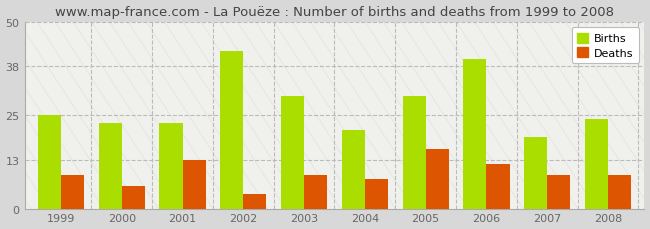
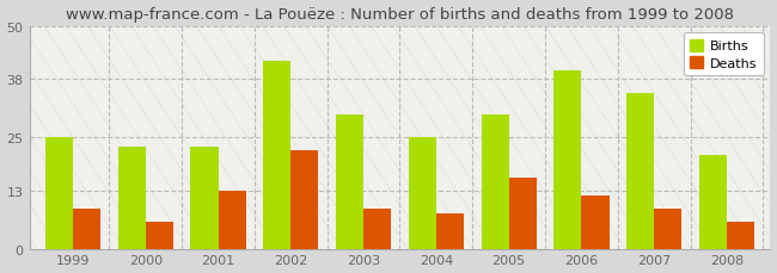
Deaths/2002: 4 -> 22
Births/2004: 21 -> 25
Births/2007: 19 -> 35
Births/2008: 24 -> 21
Deaths/2008: 9 -> 6
